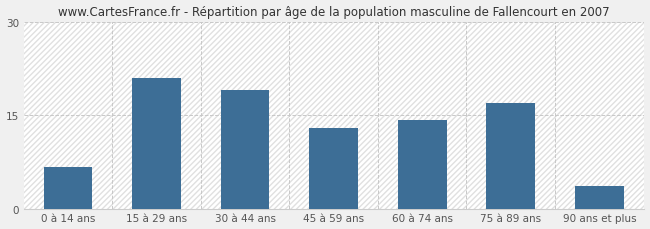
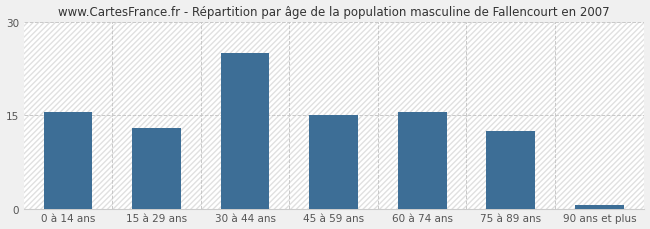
0 à 14 ans: 6.6 -> 15.5
15 à 29 ans: 21.0 -> 13.0
30 à 44 ans: 19.0 -> 25.0
45 à 59 ans: 13.0 -> 15.0
60 à 74 ans: 14.2 -> 15.5
75 à 89 ans: 17.0 -> 12.5
90 ans et plus: 3.6 -> 0.5
